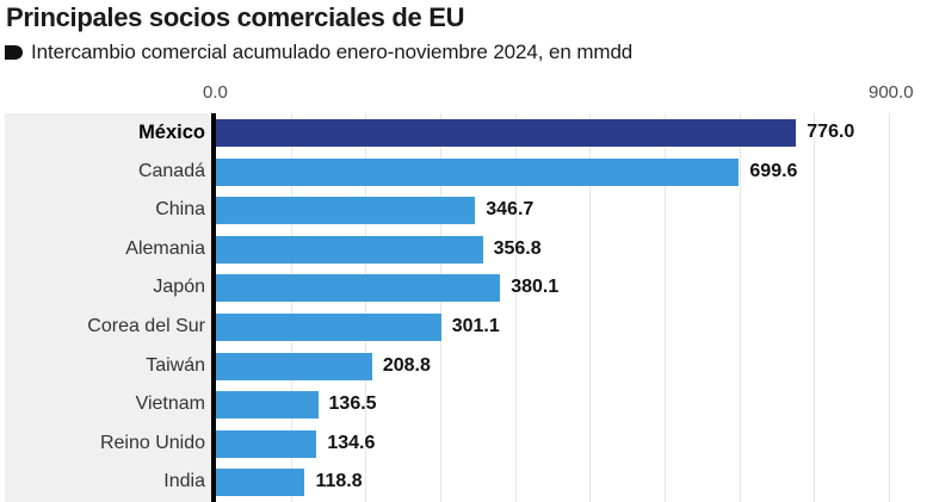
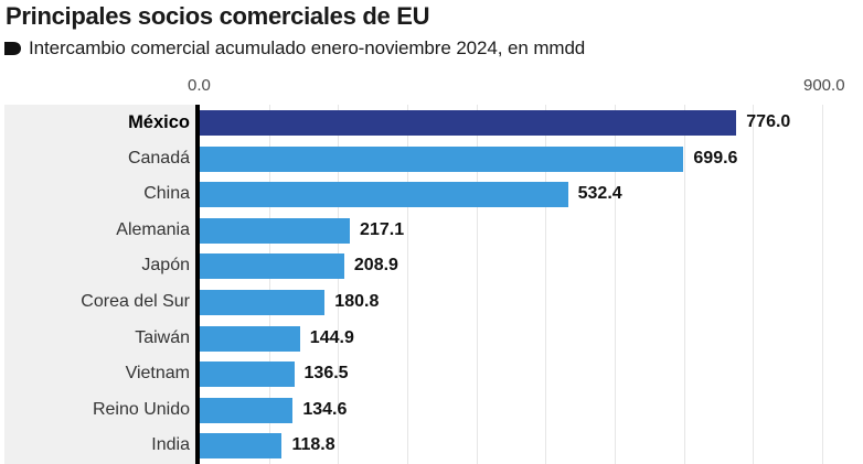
China: 346.7 -> 532.4
Alemania: 356.8 -> 217.1
Japón: 380.1 -> 208.9
Corea del Sur: 301.1 -> 180.8
Taiwán: 208.8 -> 144.9
